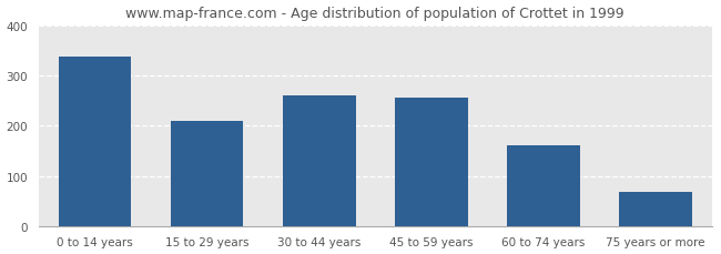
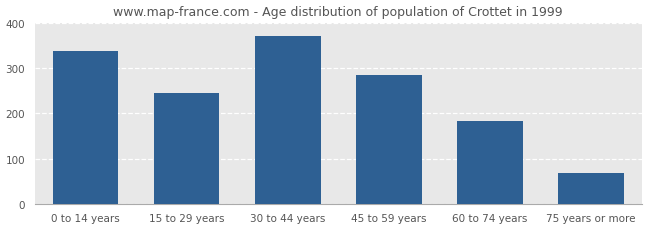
15 to 29 years: 210 -> 245
30 to 44 years: 260 -> 370
45 to 59 years: 255 -> 285
60 to 74 years: 160 -> 182
